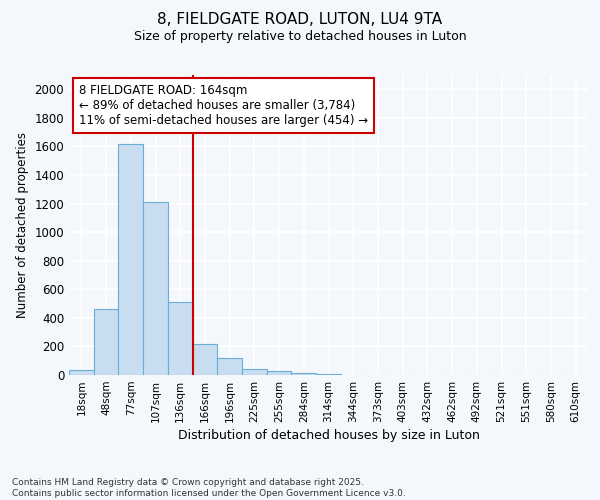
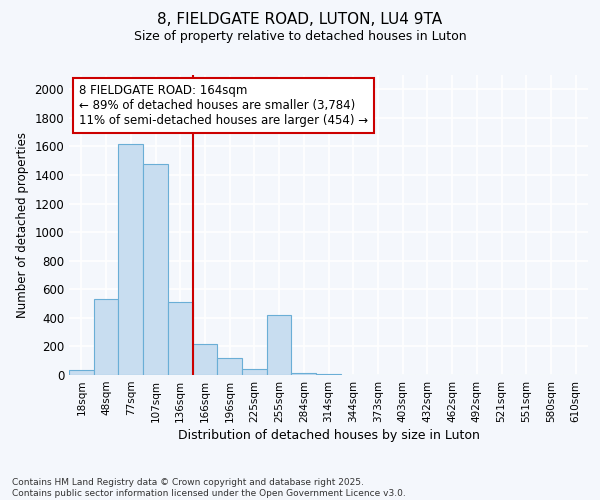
48sqm: 460 -> 530
107sqm: 1210 -> 1480
255sqm: 20 -> 420
